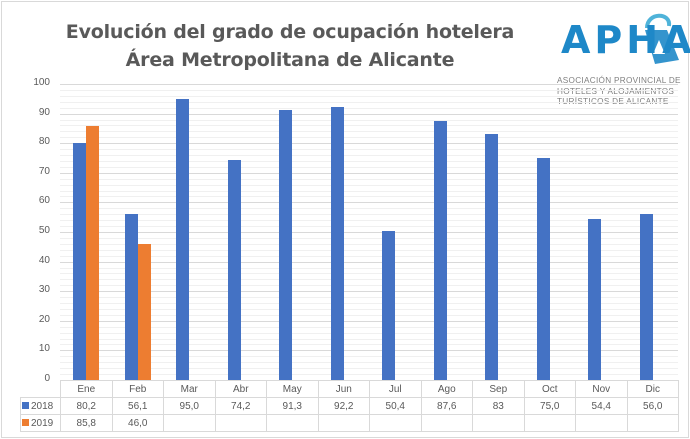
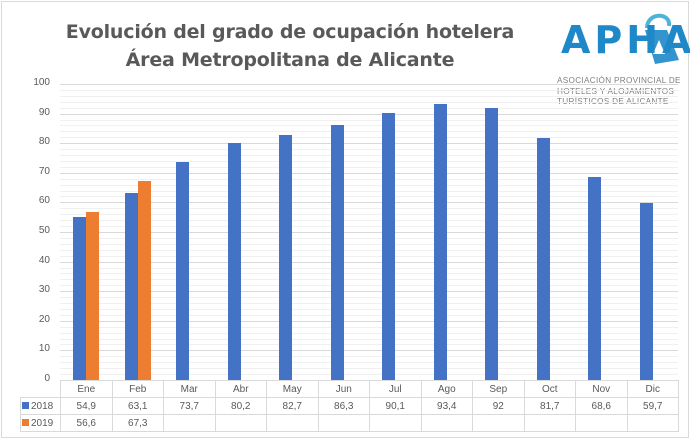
2018/Ene: 80,2 -> 54,9
2019/Ene: 85,8 -> 56,6
2018/Feb: 56,1 -> 63,1
2019/Feb: 46,0 -> 67,3
2018/Mar: 95,0 -> 73,7
2018/Abr: 74,2 -> 80,2
2018/May: 91,3 -> 82,7
2018/Jun: 92,2 -> 86,3
2018/Jul: 50,4 -> 90,1
2018/Ago: 87,6 -> 93,4
2018/Sep: 83 -> 92
2018/Oct: 75,0 -> 81,7
2018/Nov: 54,4 -> 68,6
2018/Dic: 56,0 -> 59,7
